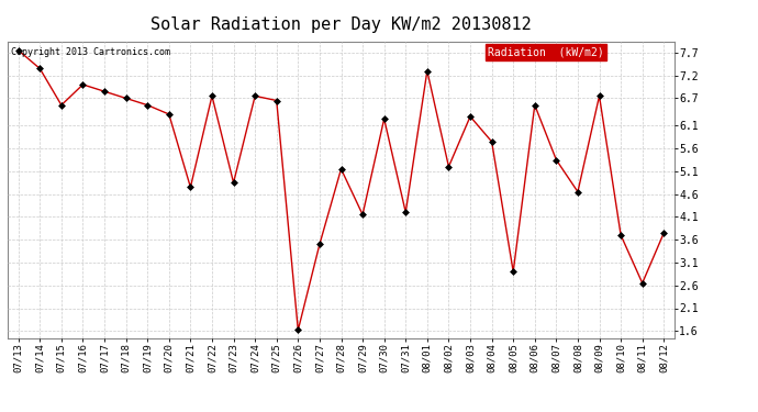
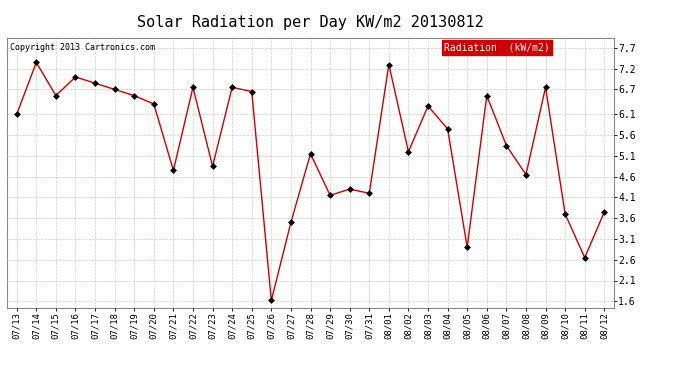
07/13: 7.75 -> 6.10
07/30: 6.25 -> 4.30
